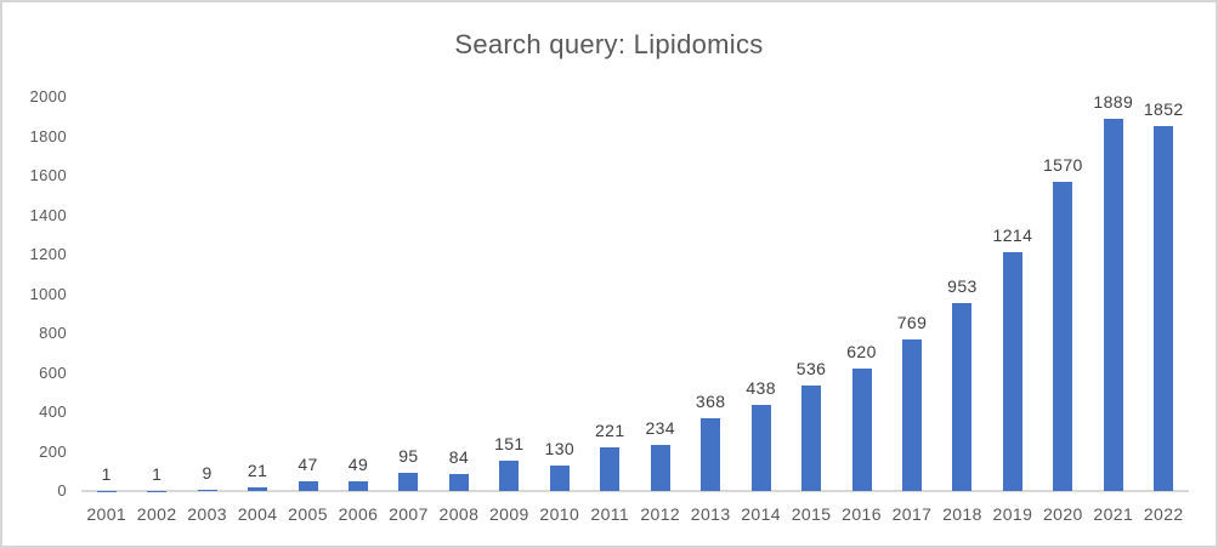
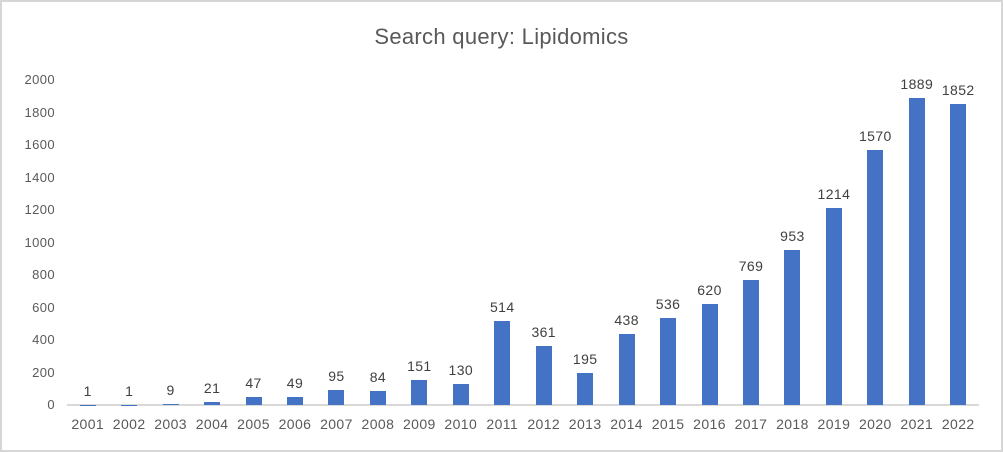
2011: 221 -> 514
2012: 234 -> 361
2013: 368 -> 195
